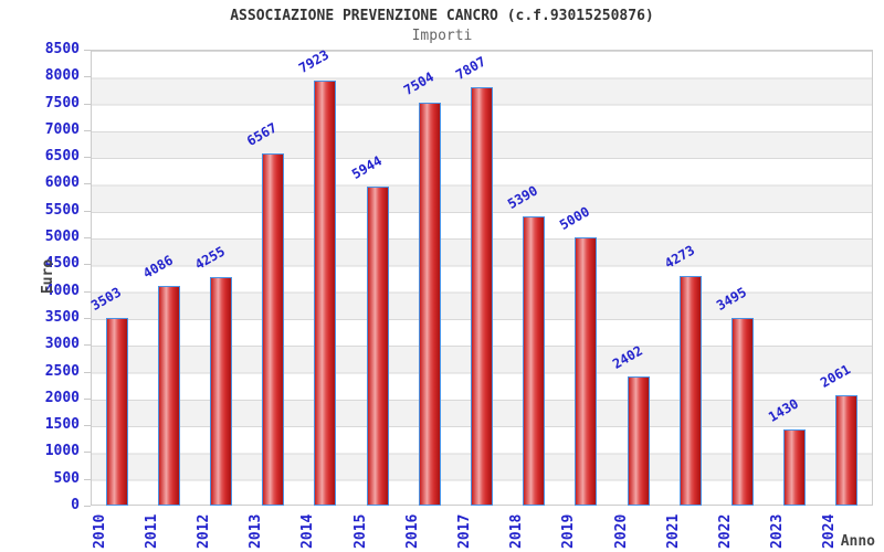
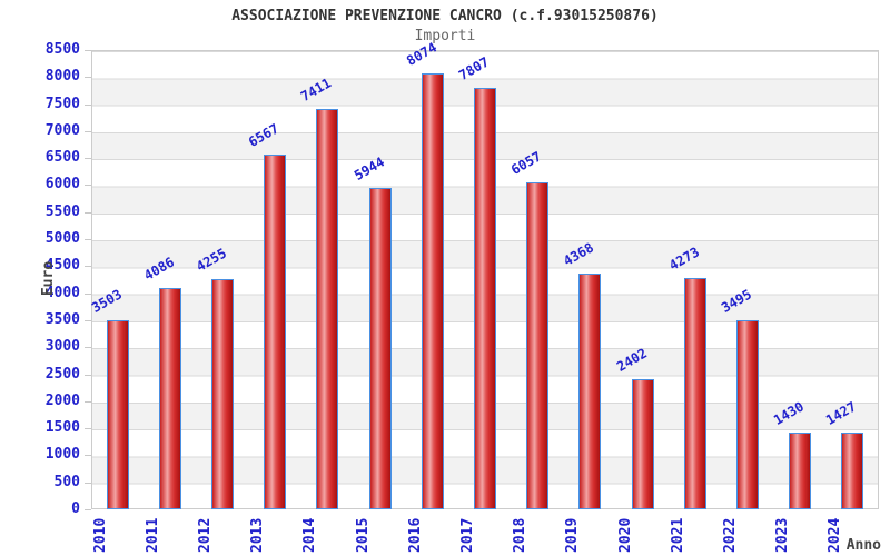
2014: 7923 -> 7411
2016: 7504 -> 8074
2018: 5390 -> 6057
2019: 5000 -> 4368
2024: 2061 -> 1427
